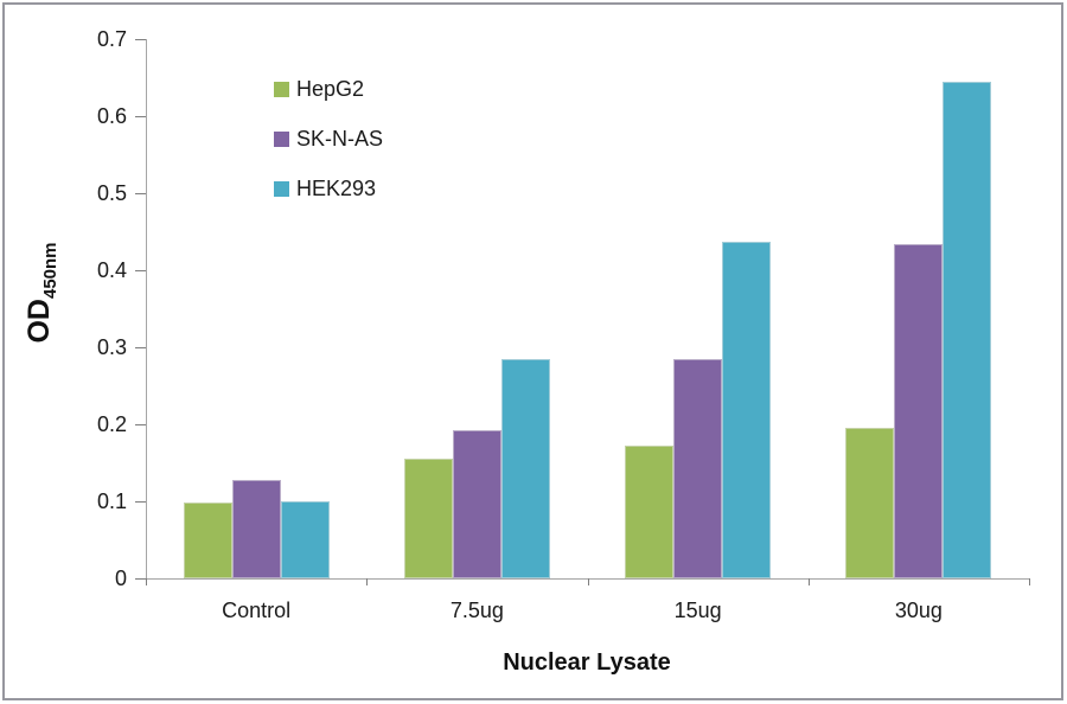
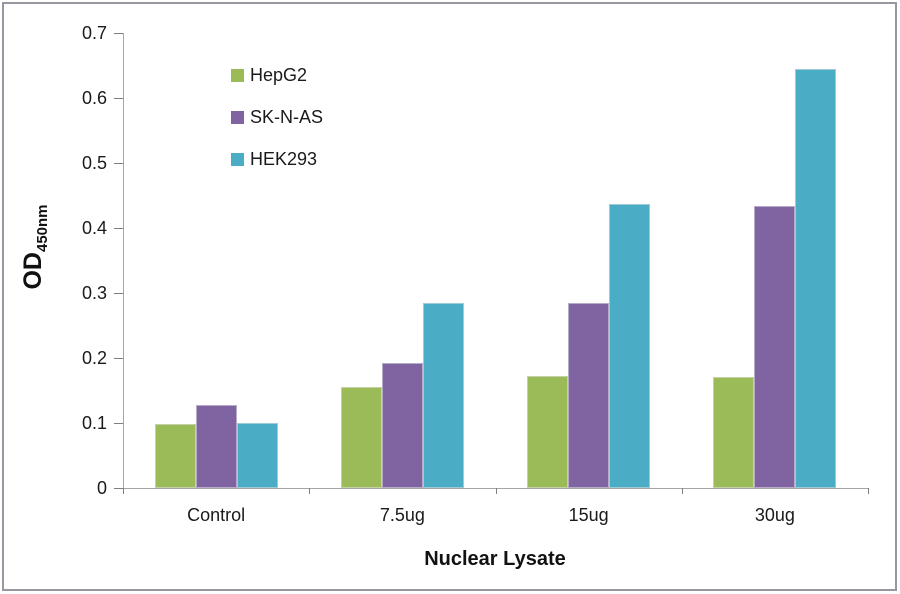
HepG2/30ug: 0.20 -> 0.17
